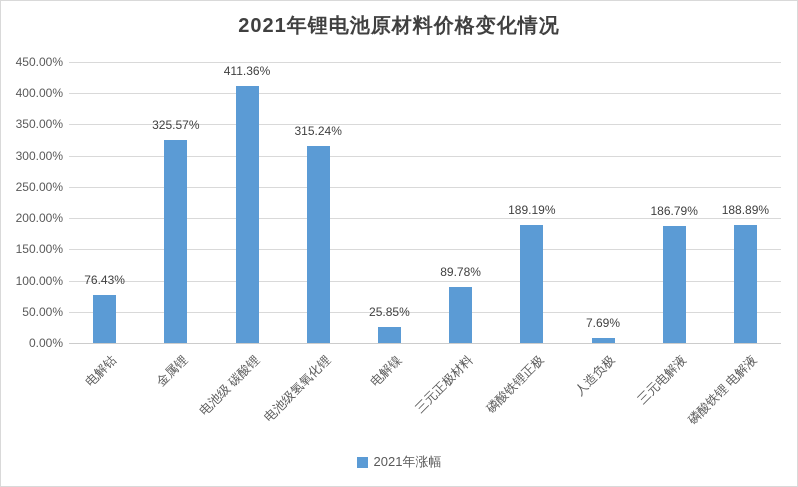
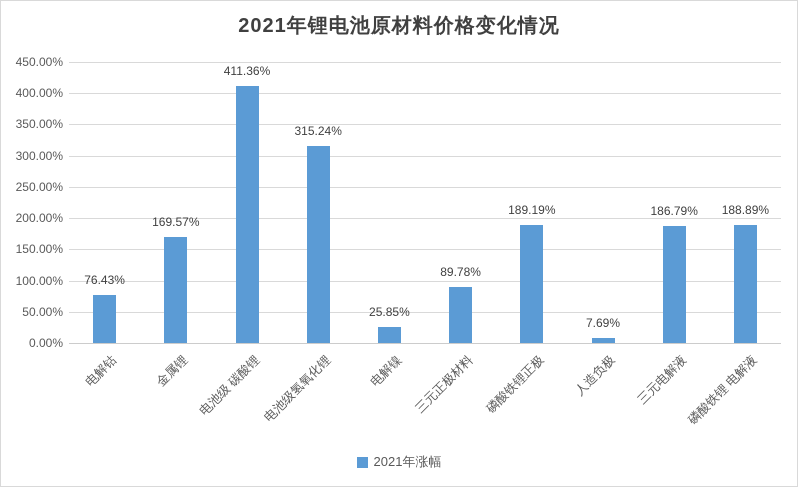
金属锂: 325.57% -> 169.57%
